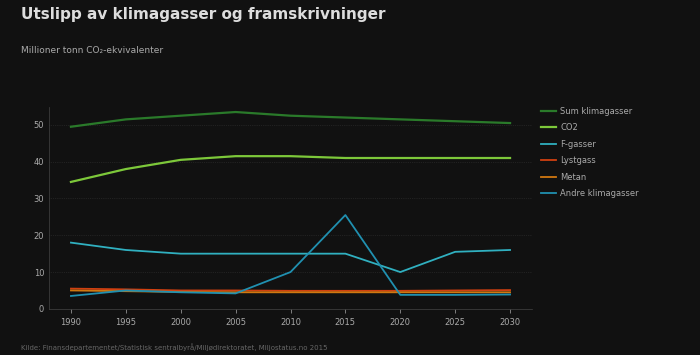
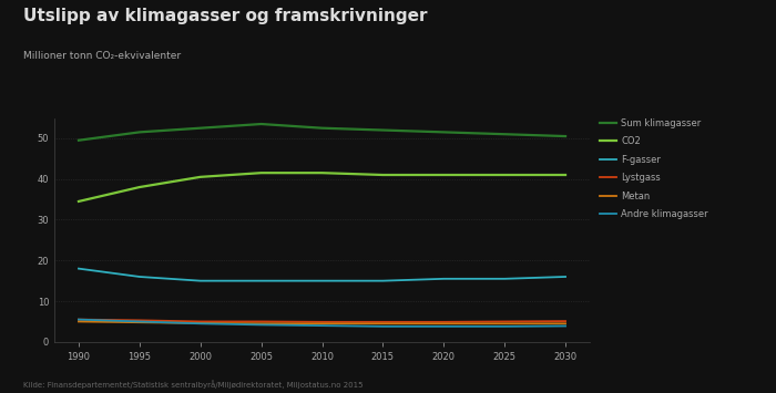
Andre klimagasser/1990: 3.5 -> 5.5
Andre klimagasser/2010: 10.0 -> 4.0
Andre klimagasser/2015: 25.5 -> 3.8
F-gasser/2020: 10.0 -> 15.5
